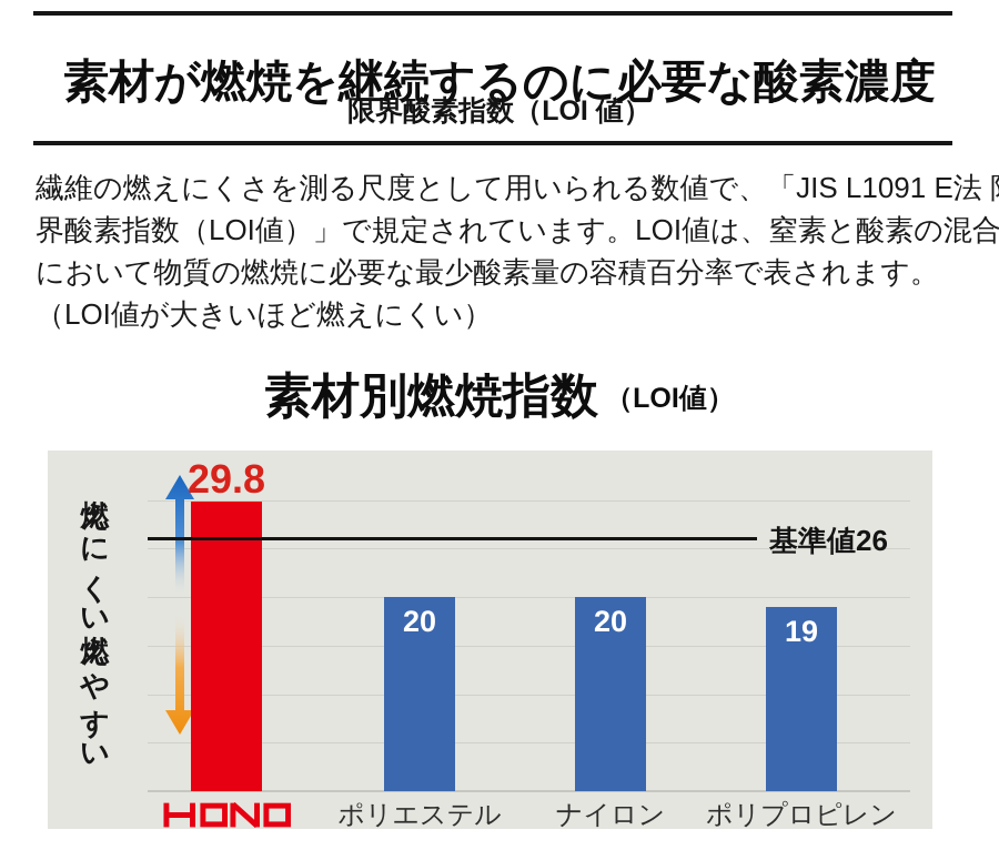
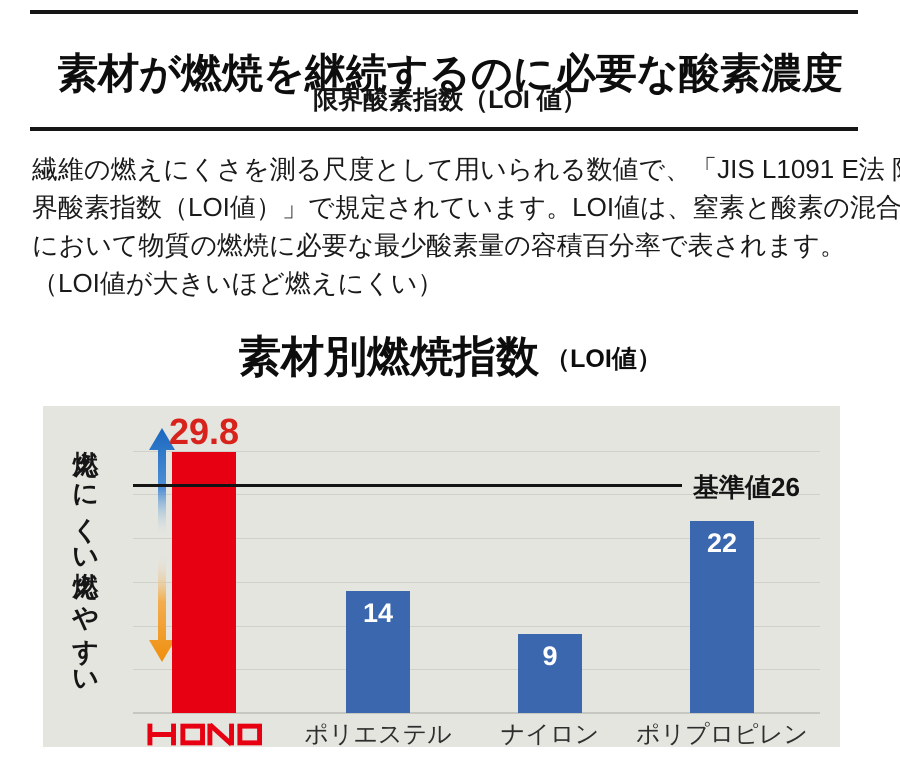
ポリエステル: 20 -> 14
ナイロン: 20 -> 9
ポリプロピレン: 19 -> 22
